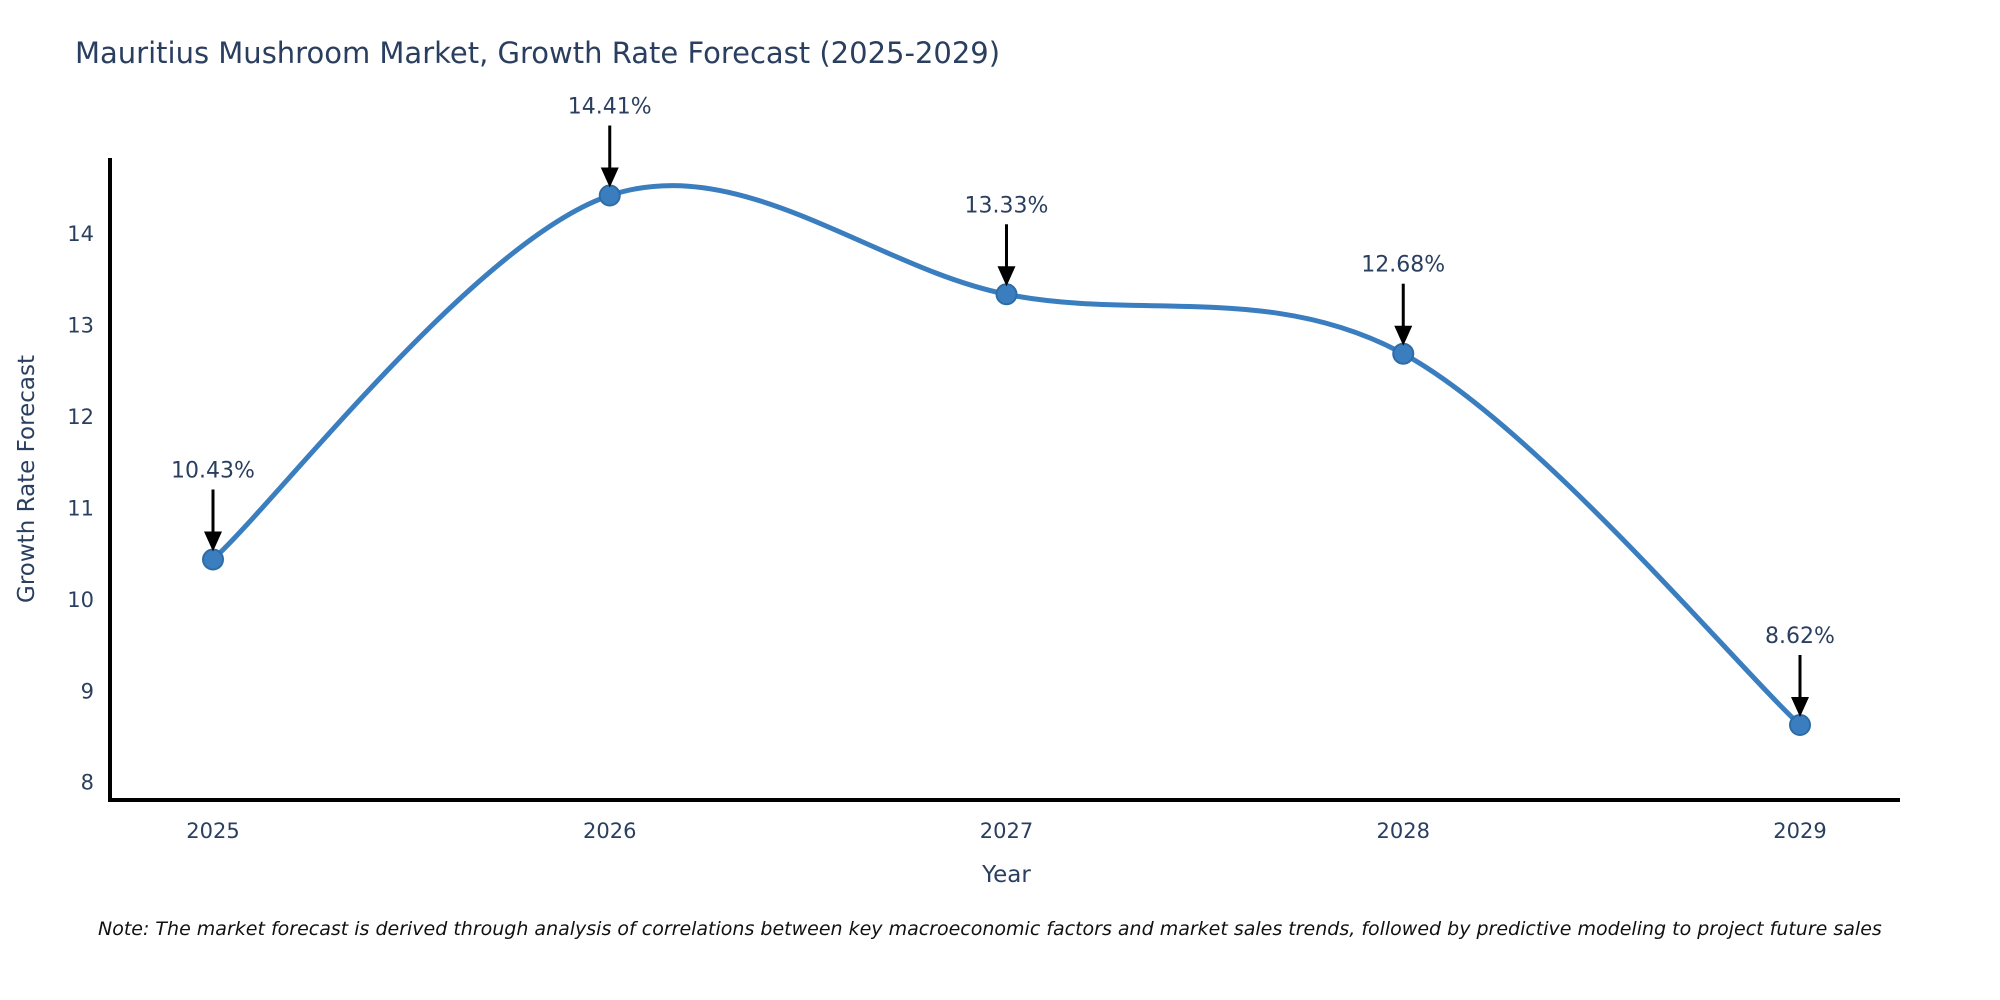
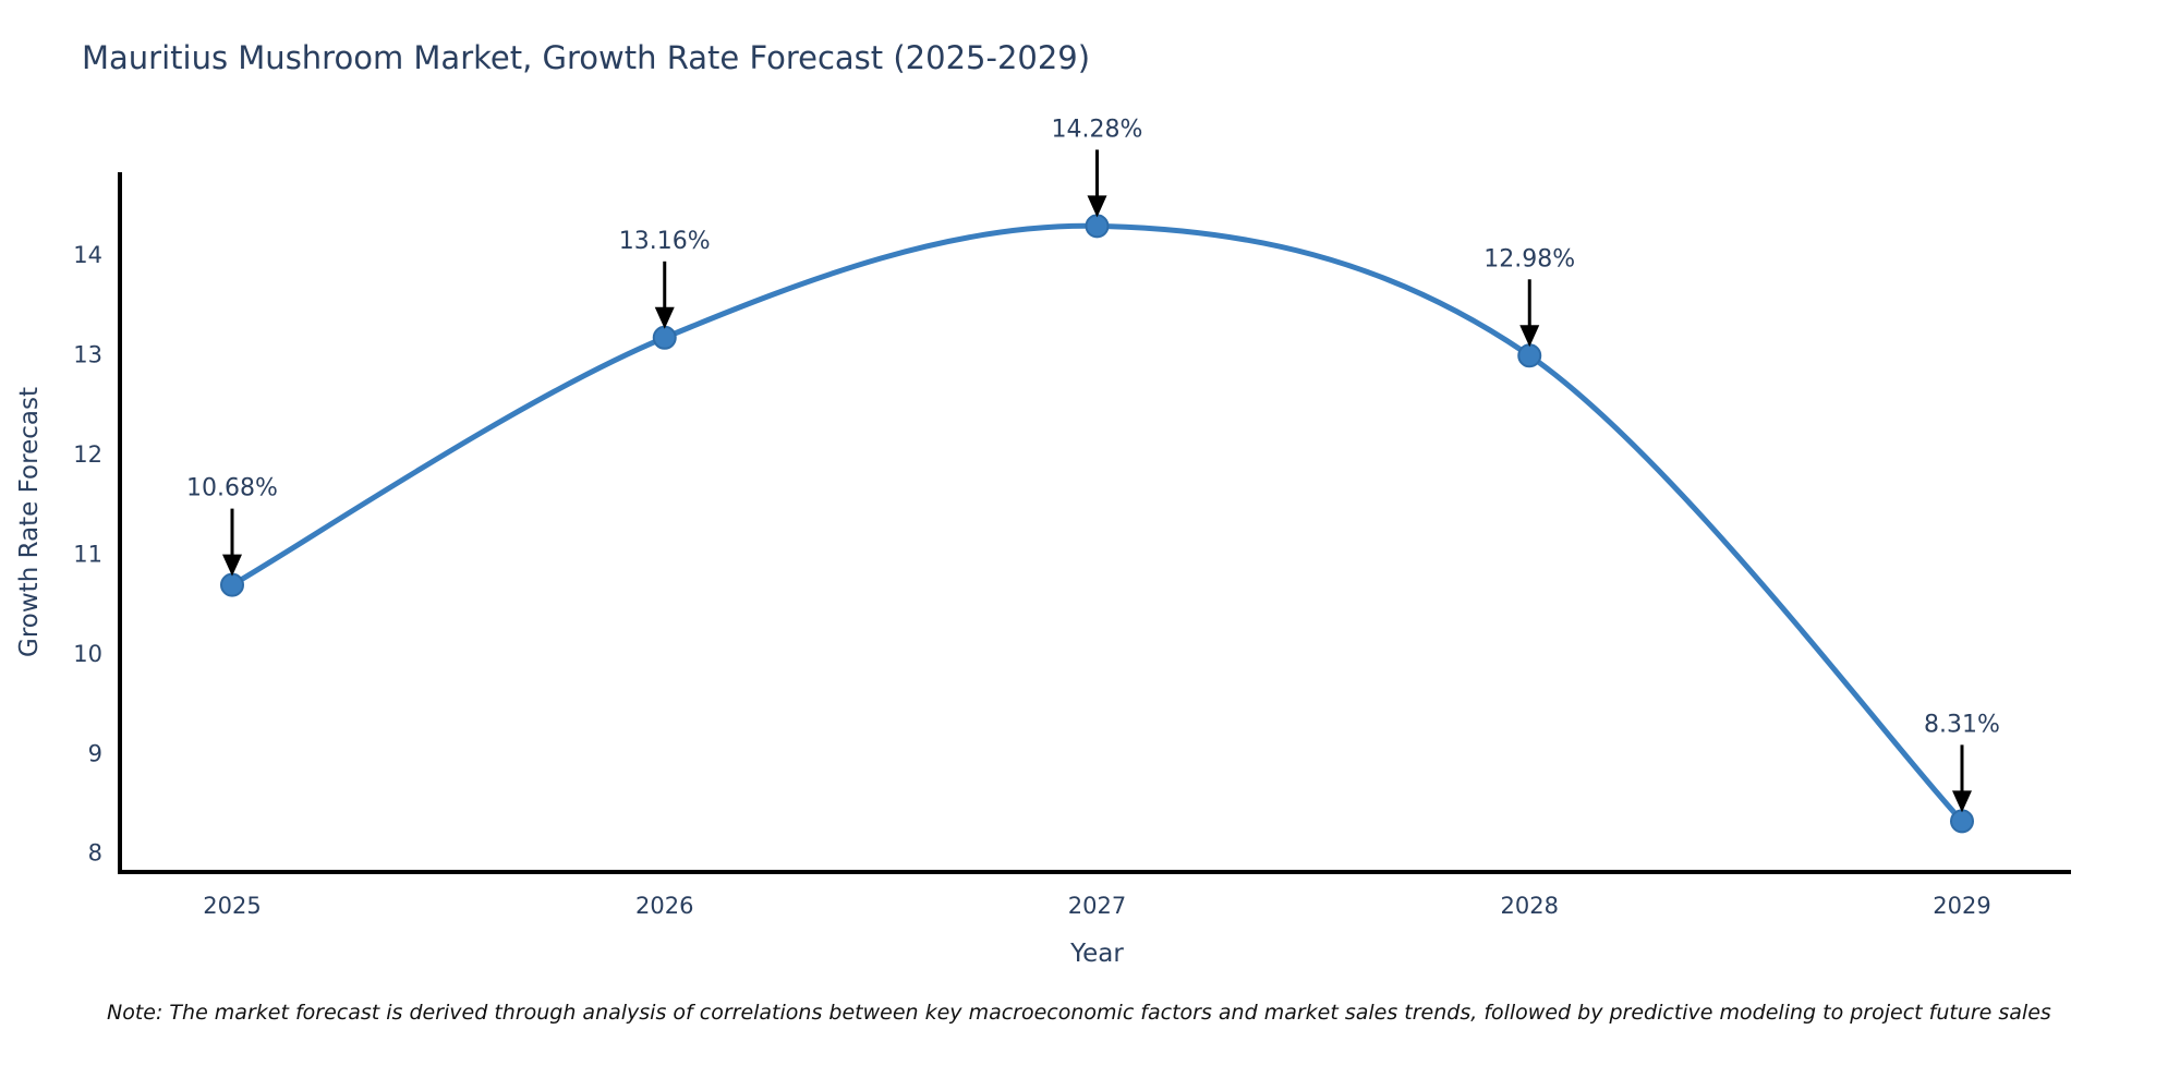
2025: 10.43% -> 10.68%
2026: 14.41% -> 13.16%
2027: 13.33% -> 14.28%
2028: 12.68% -> 12.98%
2029: 8.62% -> 8.31%
